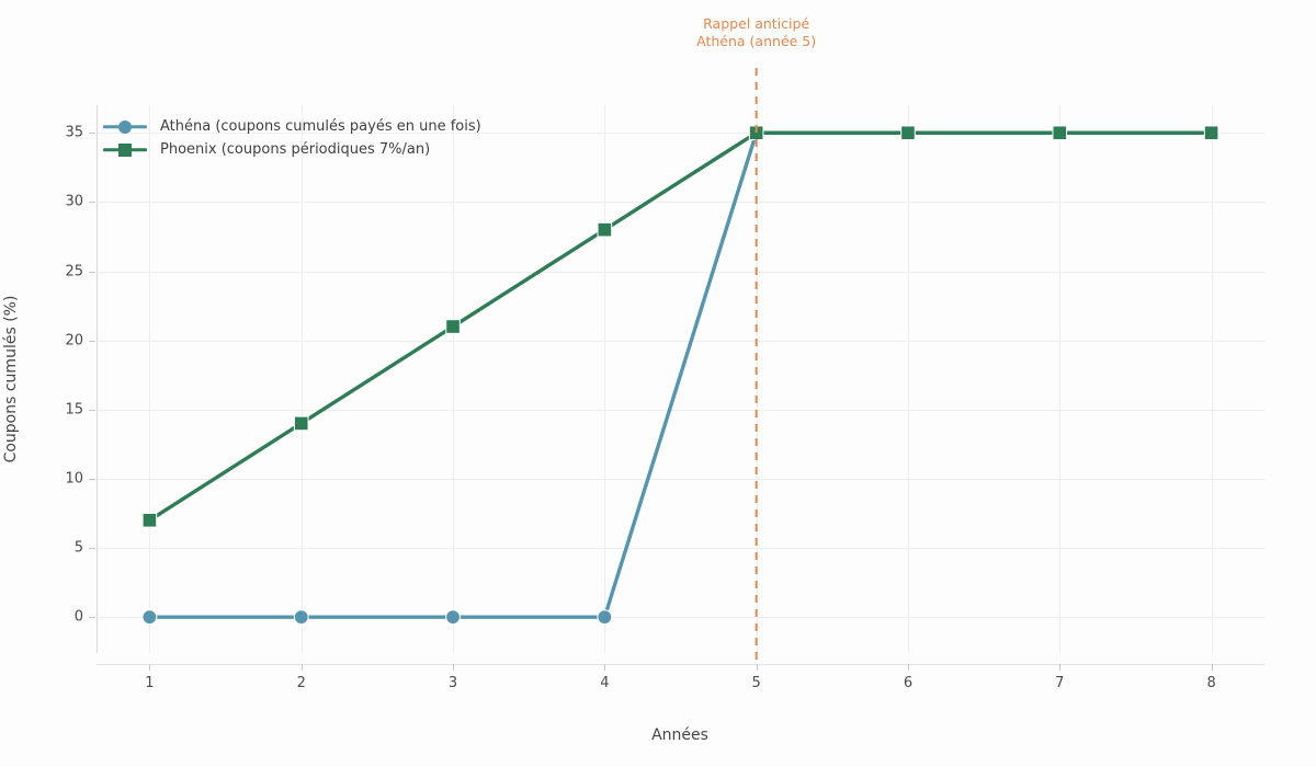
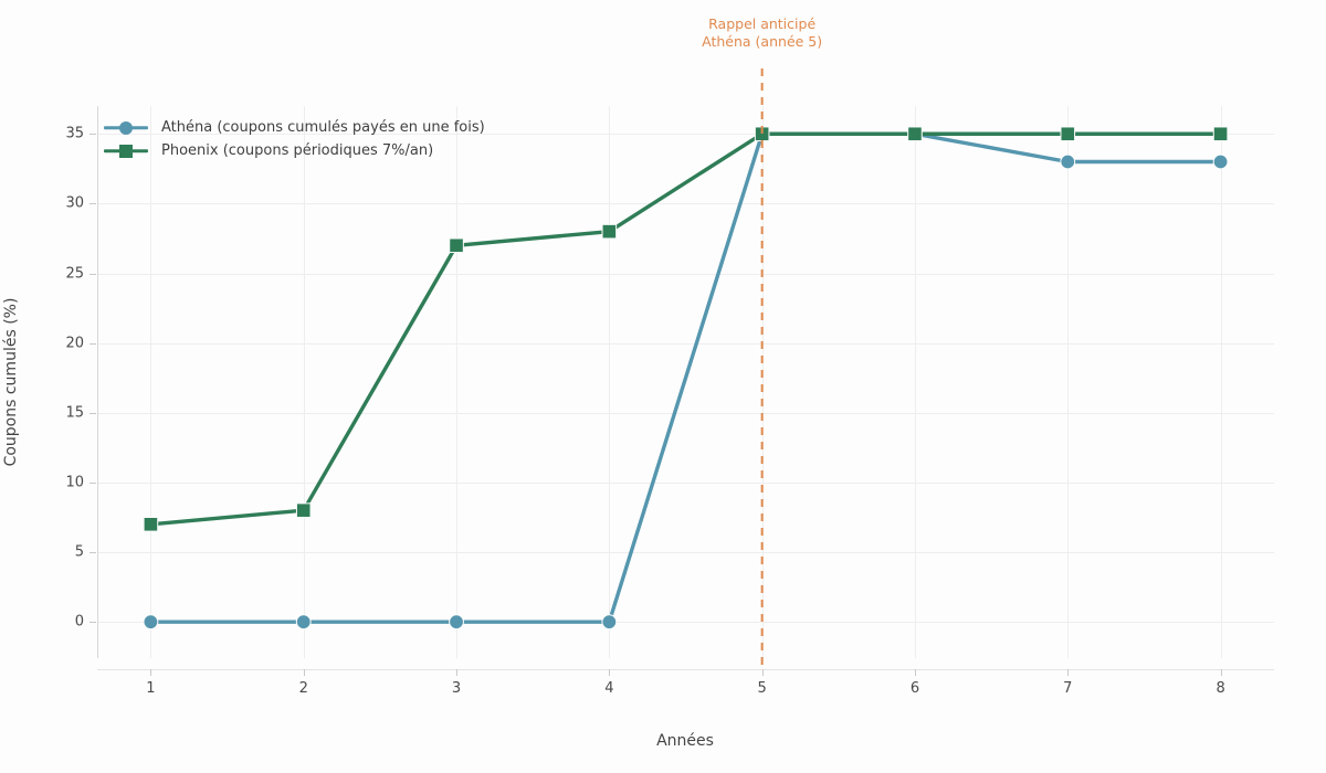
Phoenix (coupons périodiques 7%/an)/2: 14 -> 8
Phoenix (coupons périodiques 7%/an)/3: 21 -> 27
Athéna (coupons cumulés payés en une fois)/7: 35 -> 33
Athéna (coupons cumulés payés en une fois)/8: 35 -> 33
